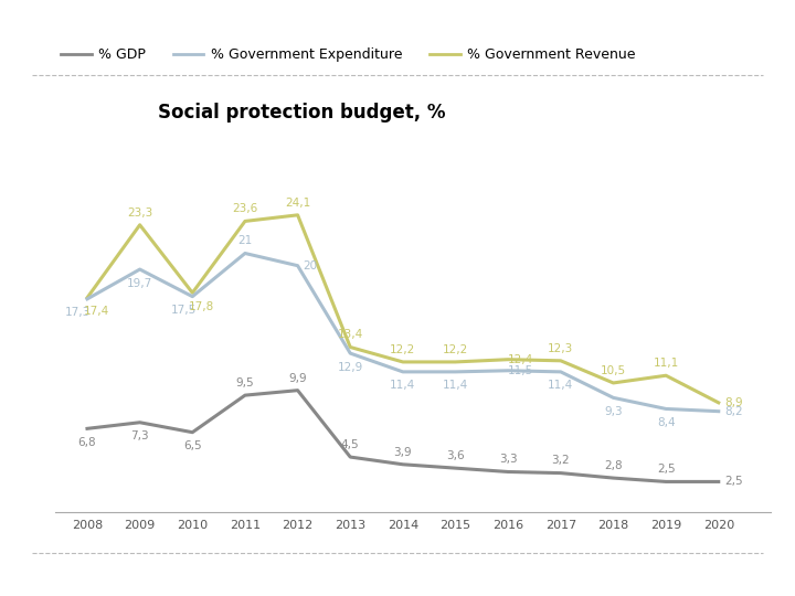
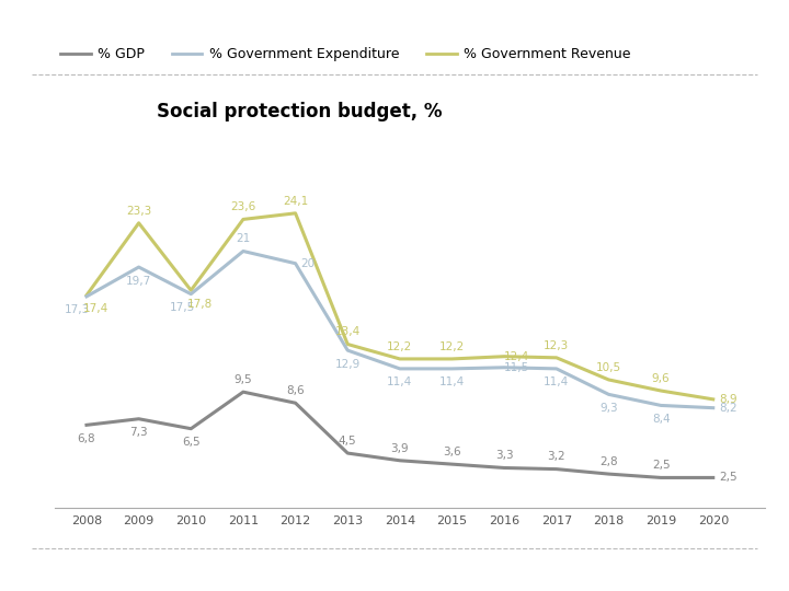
% GDP/2012: 9,9 -> 8,6
% Government Revenue/2019: 11,1 -> 9,6
